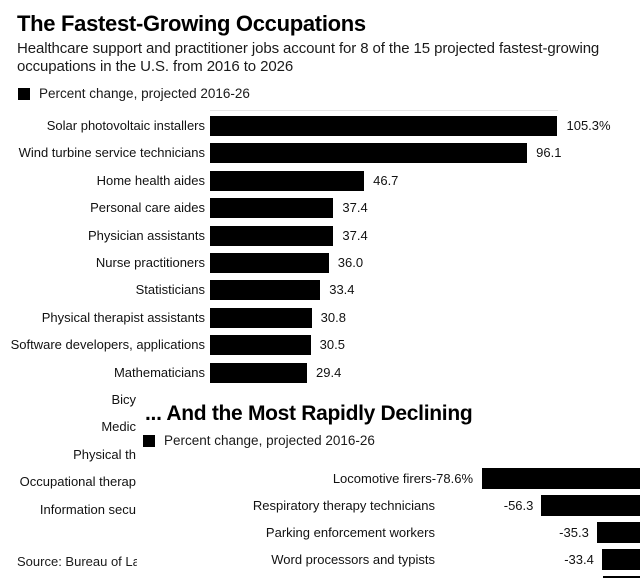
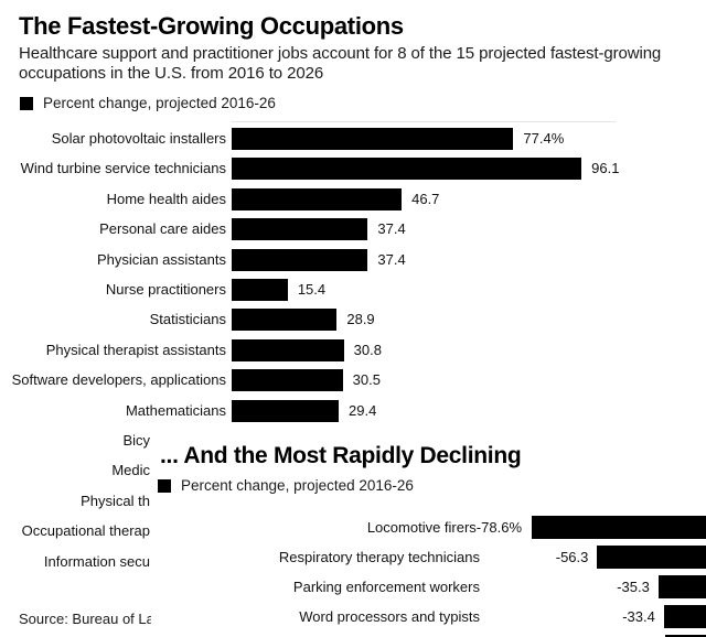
The Fastest-Growing Occupations/Solar photovoltaic installers: 105.3% -> 77.4%
The Fastest-Growing Occupations/Nurse practitioners: 36.0 -> 15.4
The Fastest-Growing Occupations/Statisticians: 33.4 -> 28.9
